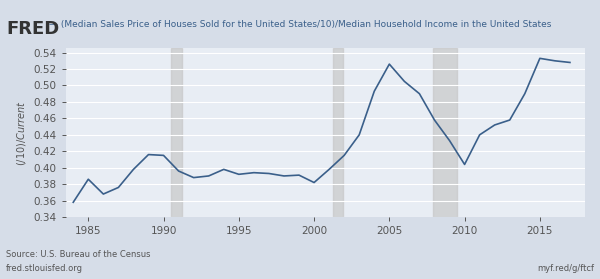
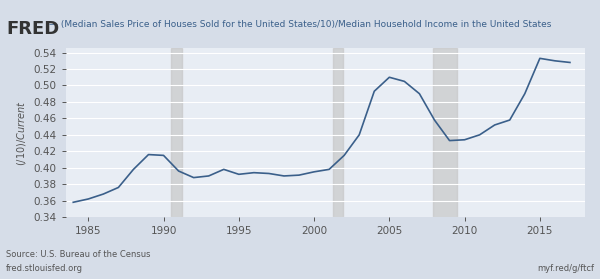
1985: 0.386 -> 0.362
2000: 0.382 -> 0.395
2005: 0.526 -> 0.510
2010: 0.404 -> 0.434
